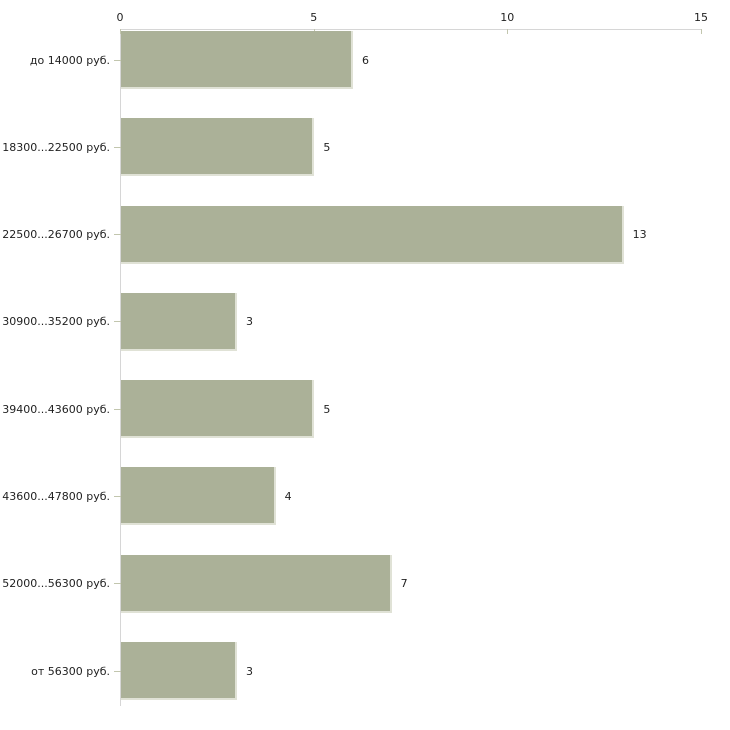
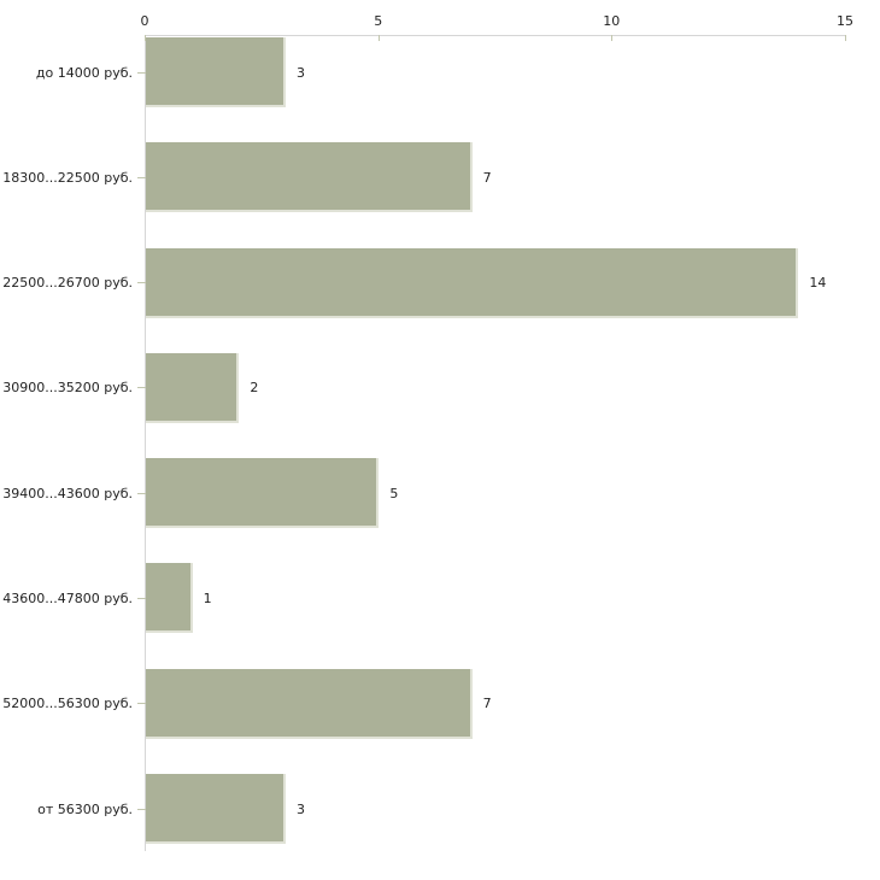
до 14000 руб.: 6 -> 3
18300...22500 руб.: 5 -> 7
22500...26700 руб.: 13 -> 14
30900...35200 руб.: 3 -> 2
43600...47800 руб.: 4 -> 1
